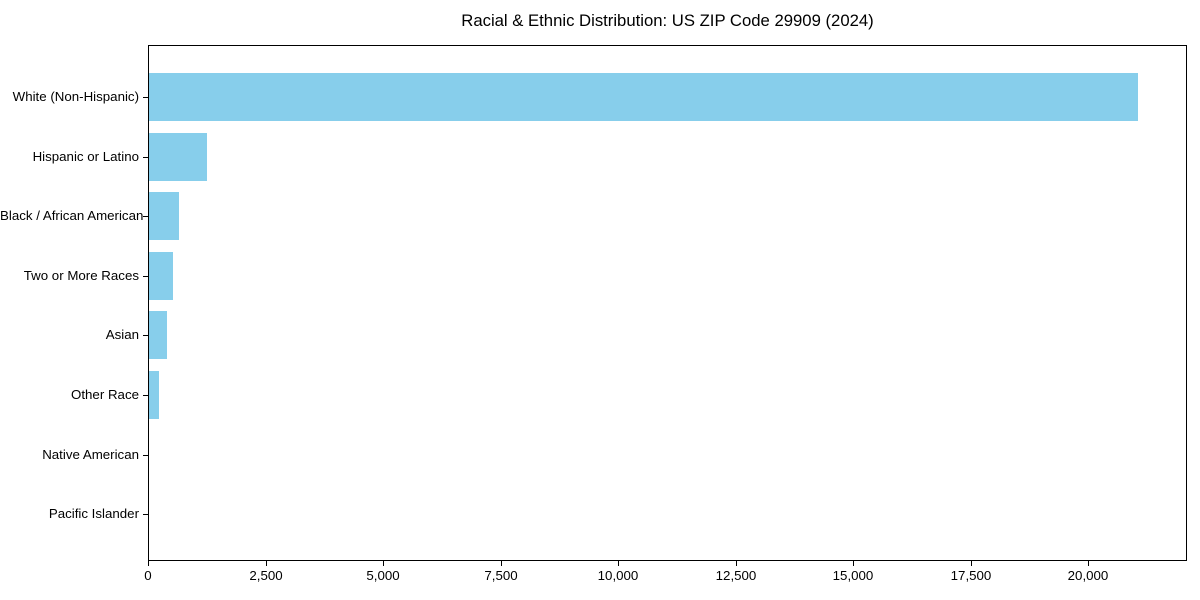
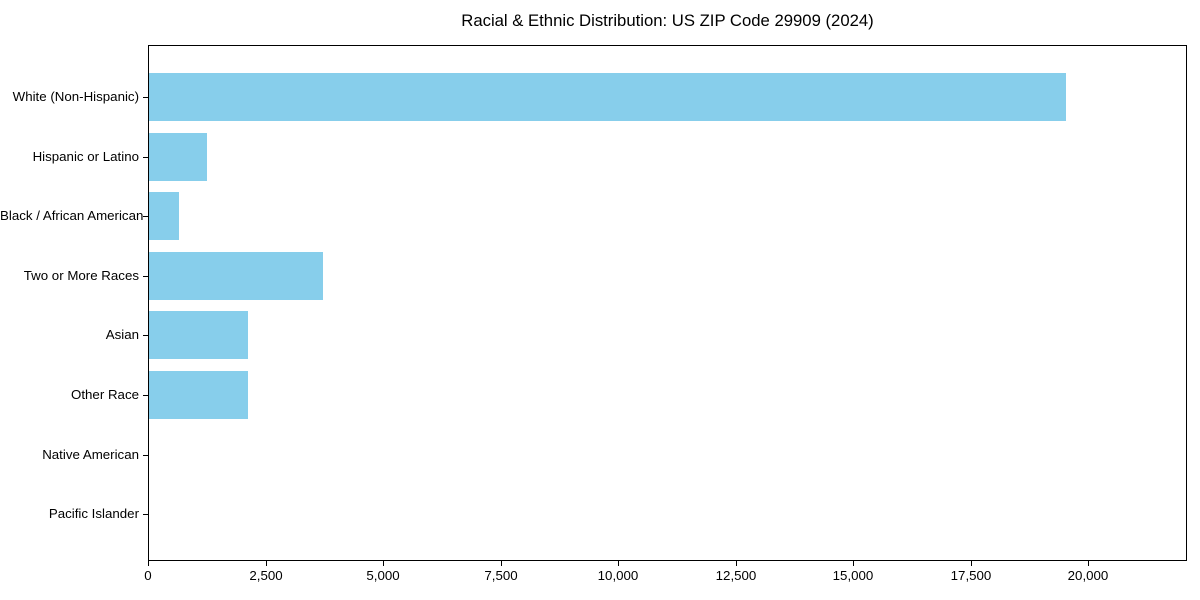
White (Non-Hispanic): 21000 -> 19500
Two or More Races: 500 -> 3700
Asian: 400 -> 2100
Other Race: 200 -> 2100
